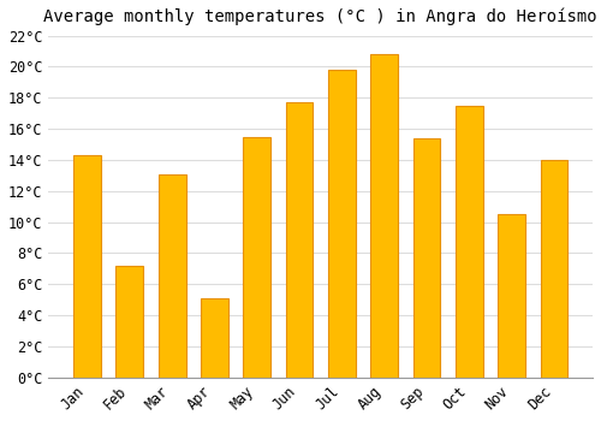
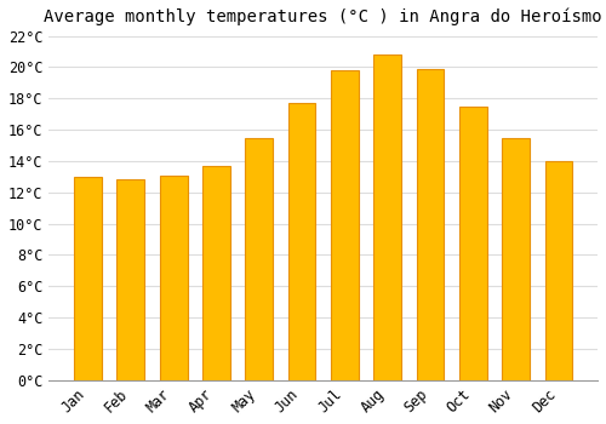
Jan: 14.3°C -> 13.0°C
Feb: 7.2°C -> 12.8°C
Apr: 5.1°C -> 13.7°C
Sep: 15.4°C -> 19.9°C
Nov: 10.5°C -> 15.5°C
